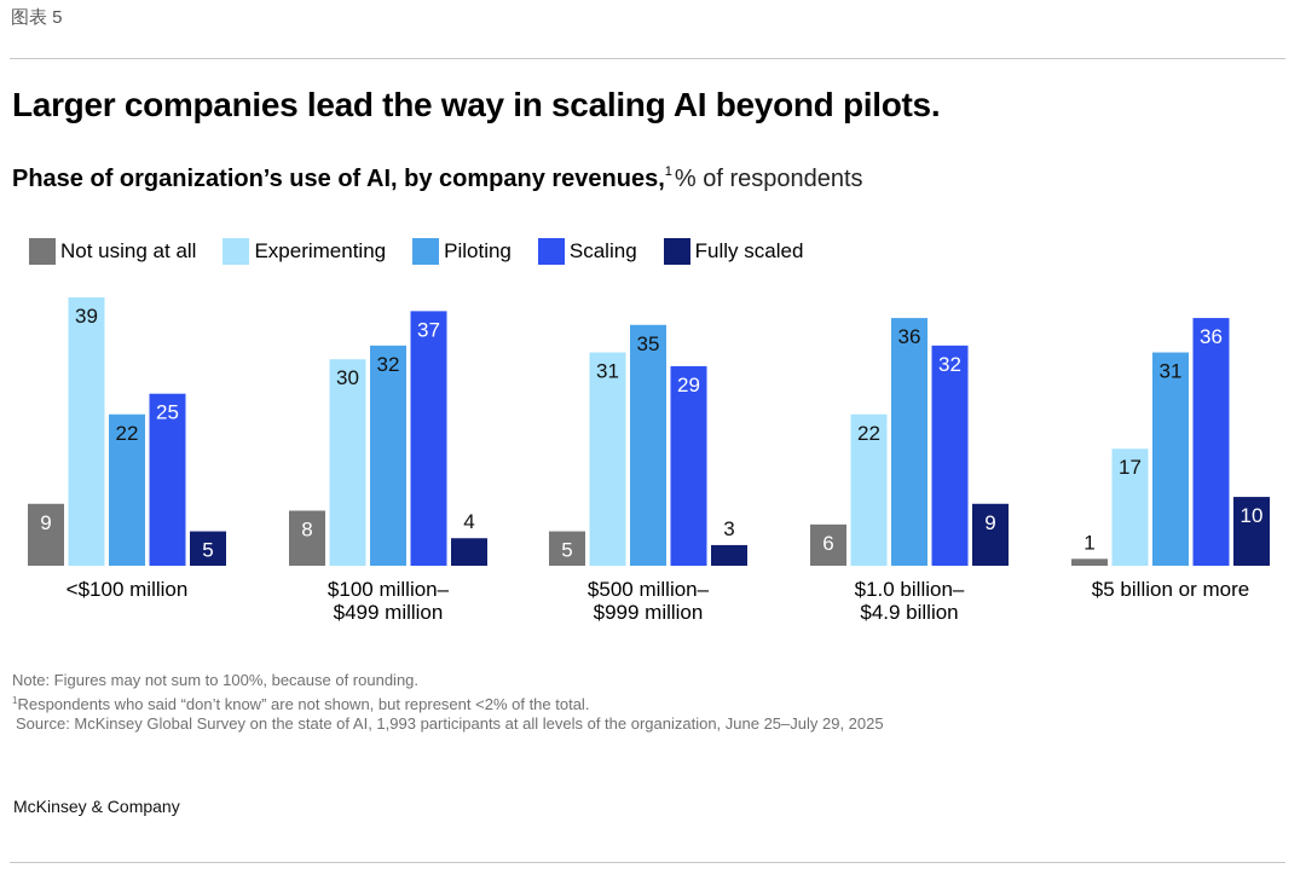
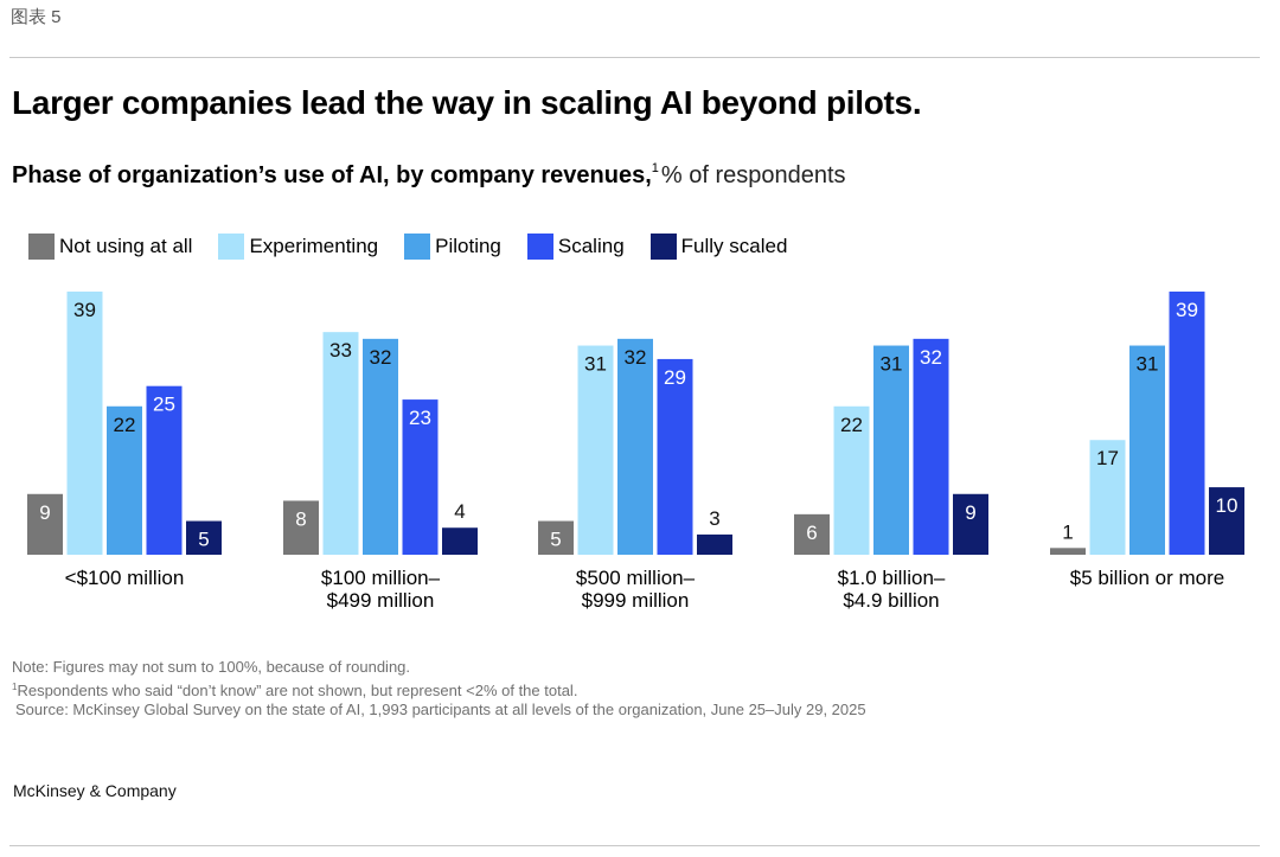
Experimenting/$100 million– $499 million: 30 -> 33
Scaling/$100 million– $499 million: 37 -> 23
Piloting/$500 million– $999 million: 35 -> 32
Piloting/$1.0 billion– $4.9 billion: 36 -> 31
Scaling/$5 billion or more: 36 -> 39
